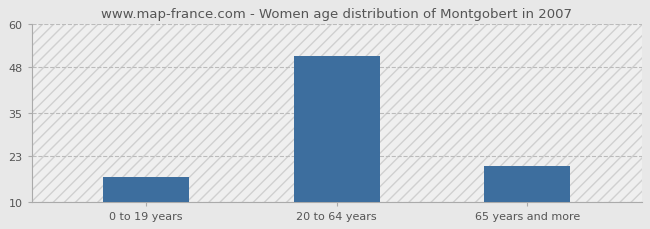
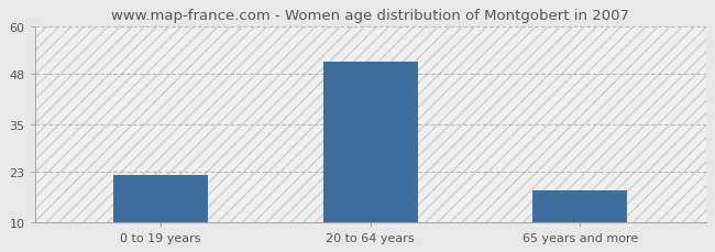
0 to 19 years: 17 -> 22
65 years and more: 20 -> 18
